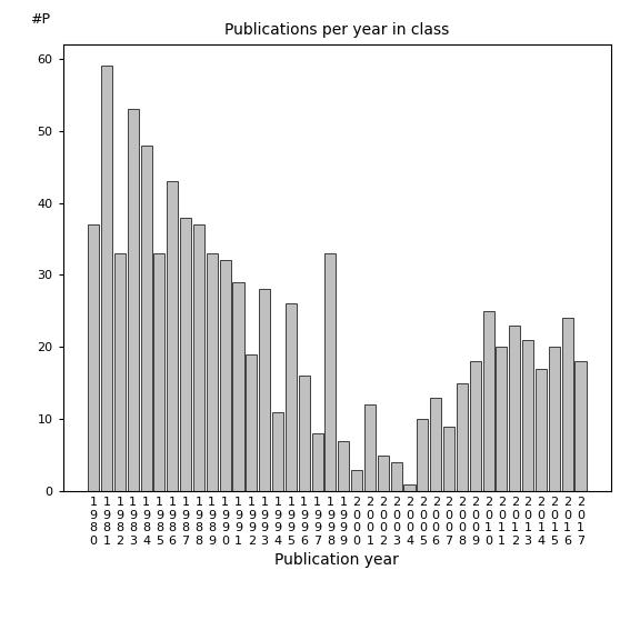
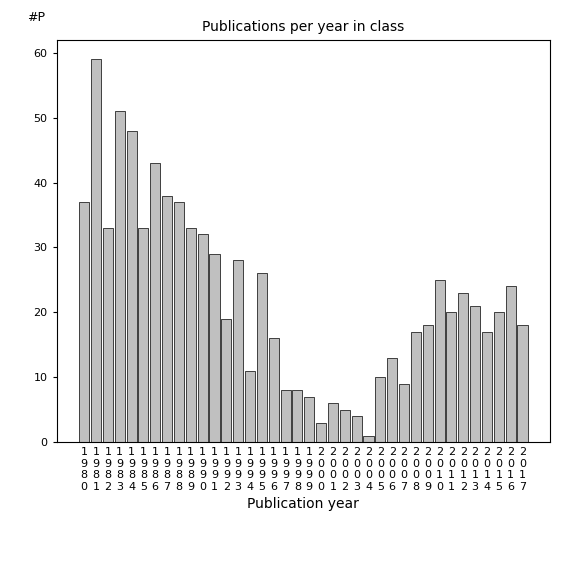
1 9 8 3: 53 -> 51
1 9 9 8: 33 -> 8
2 0 0 1: 12 -> 6
2 0 0 8: 15 -> 17
